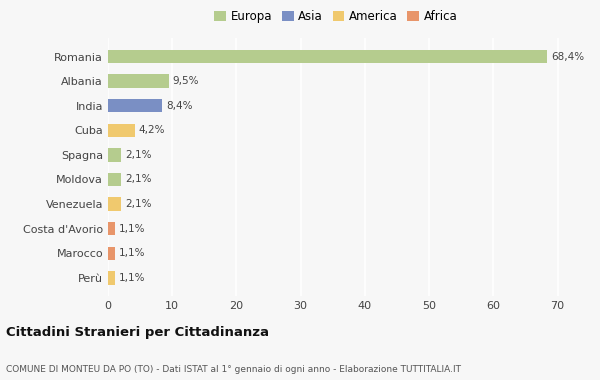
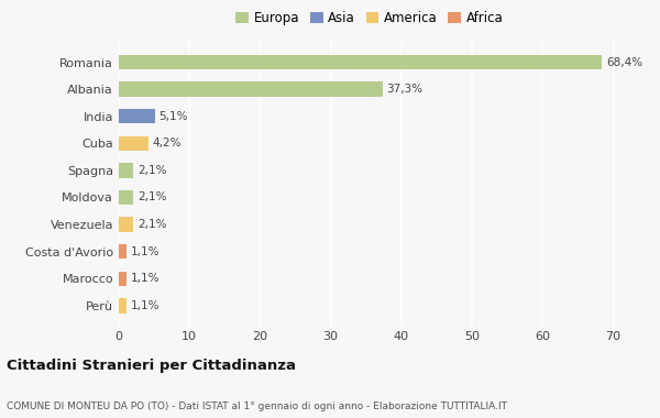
Albania: 9,5% -> 37,3%
India: 8,4% -> 5,1%
